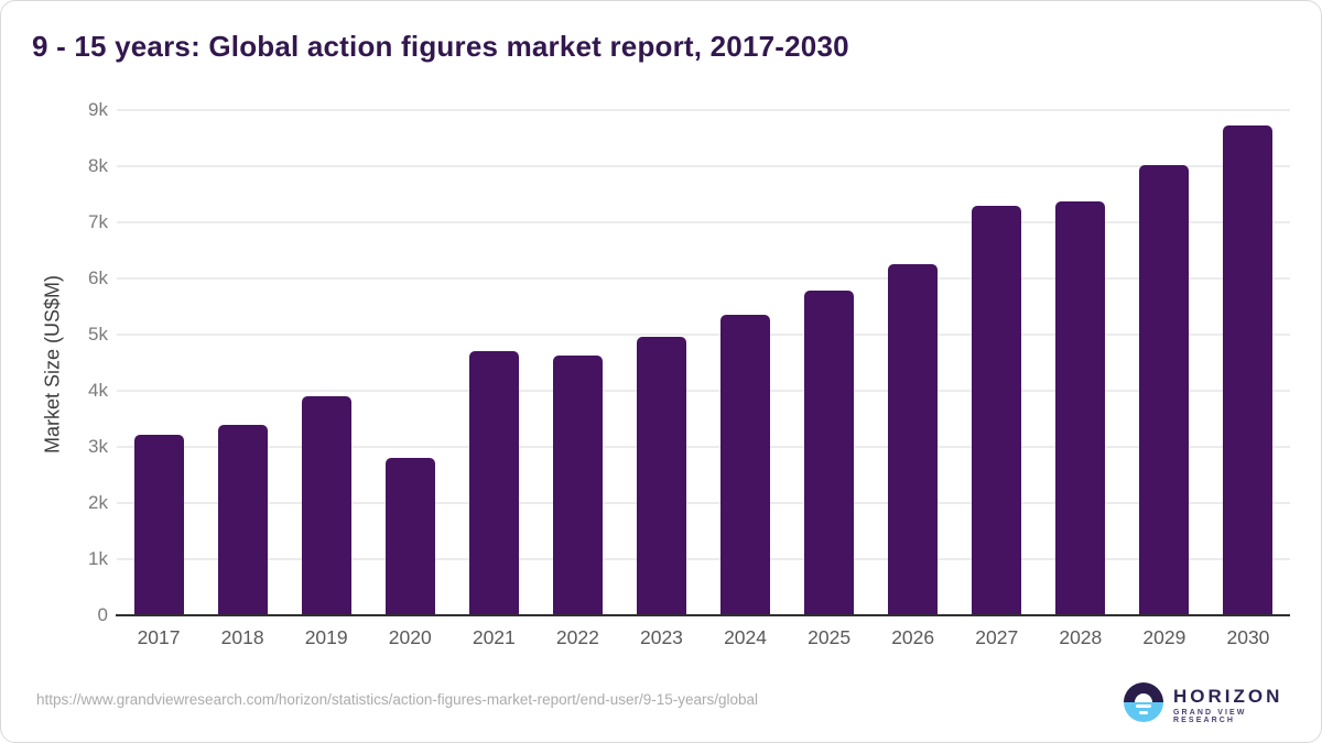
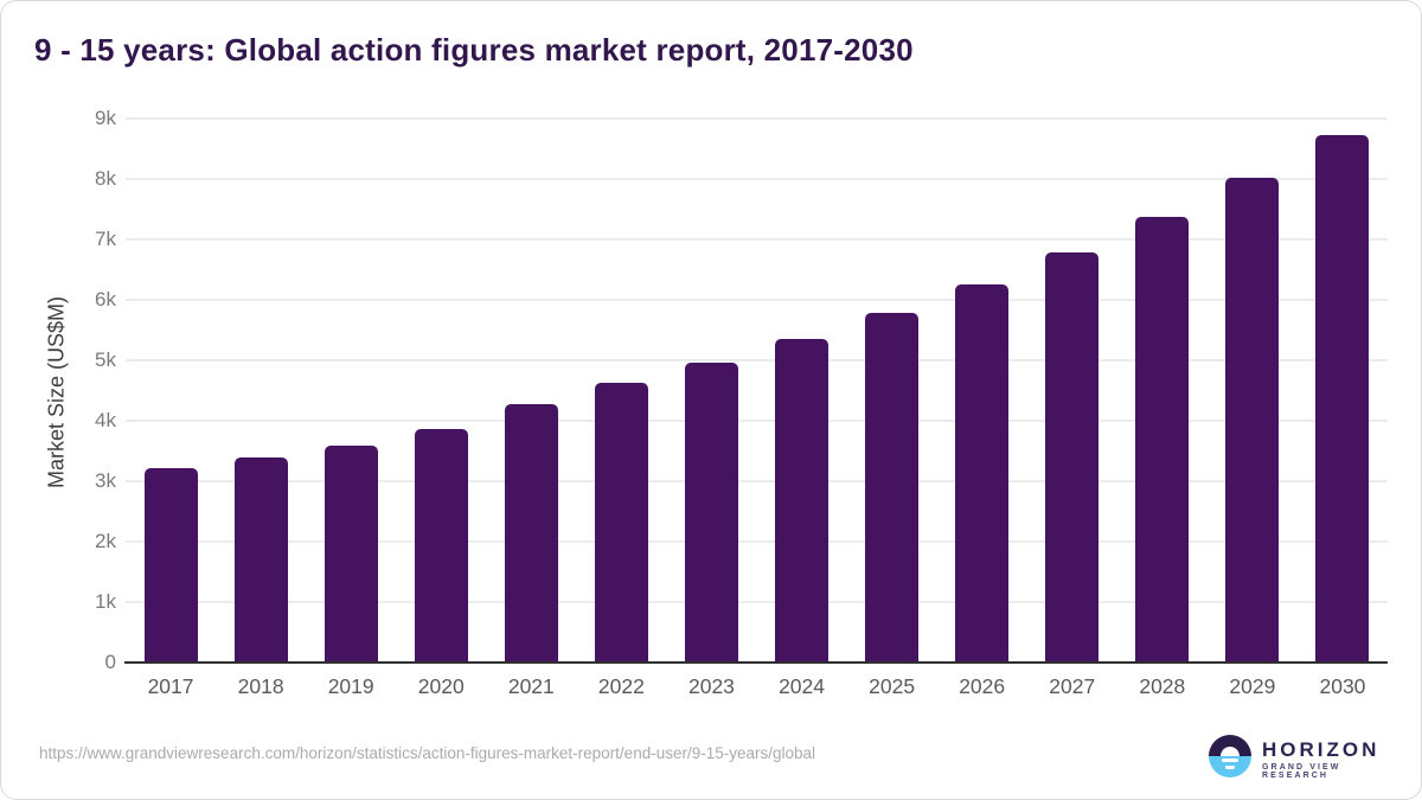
2019: 3.9k -> 3.6k
2020: 2.8k -> 3.9k
2021: 4.7k -> 4.3k
2027: 7.3k -> 6.8k
